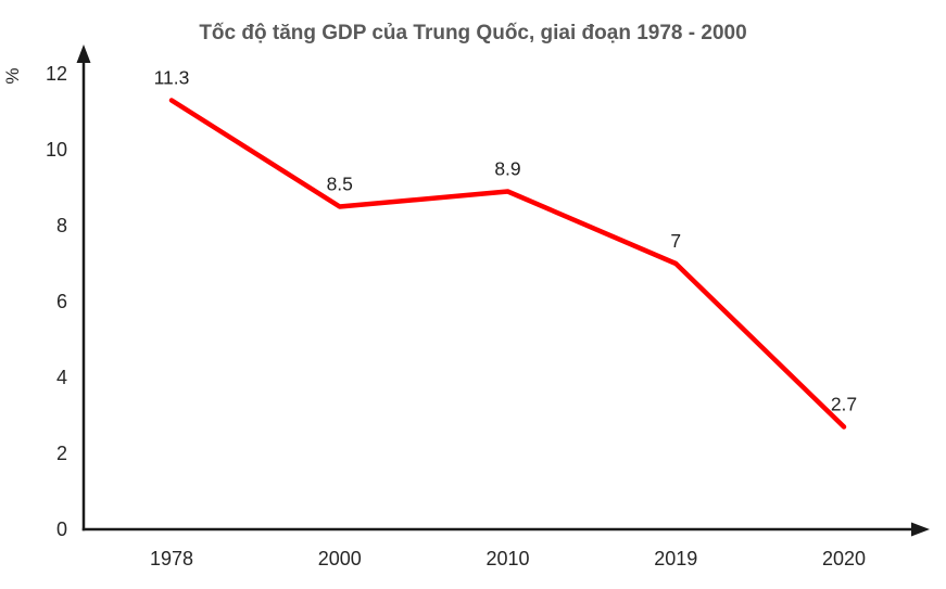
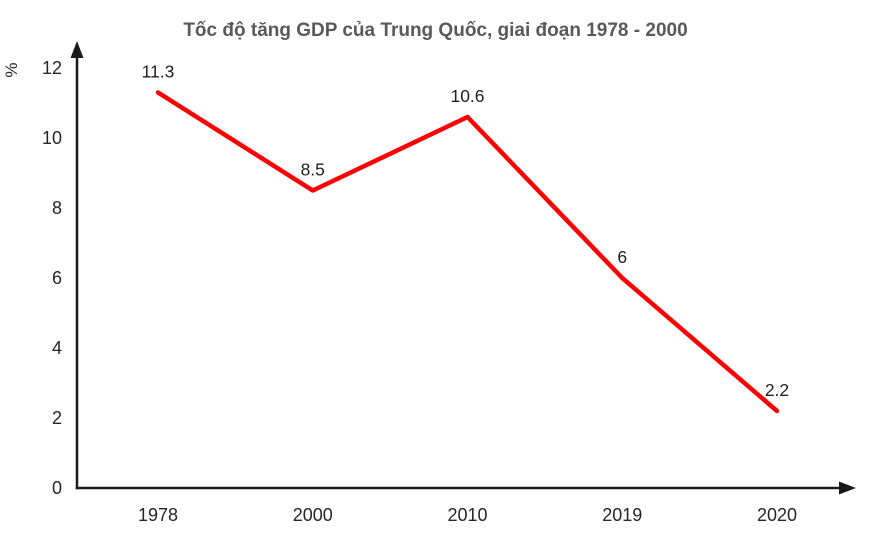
2010: 8.9 -> 10.6
2019: 7 -> 6
2020: 2.7 -> 2.2
